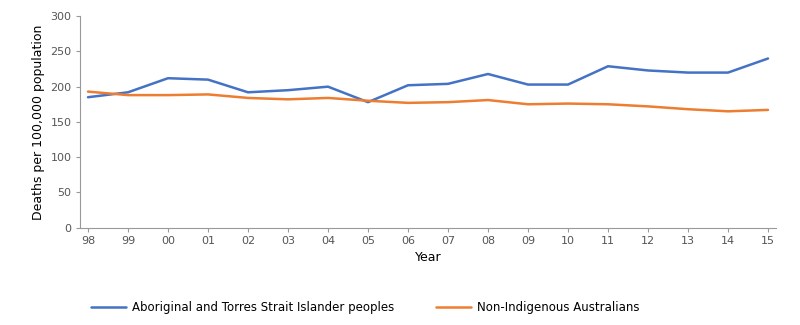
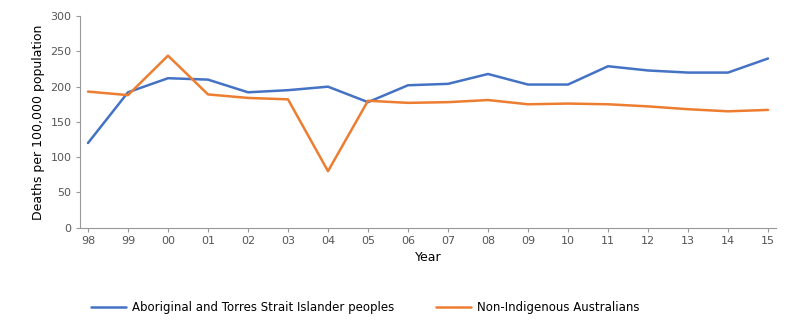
Aboriginal and Torres Strait Islander peoples/98: 185 -> 120
Non-Indigenous Australians/00: 188 -> 244
Non-Indigenous Australians/04: 184 -> 80
